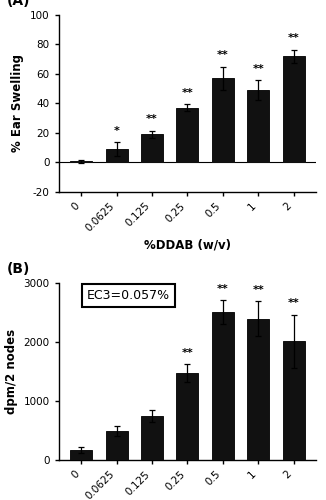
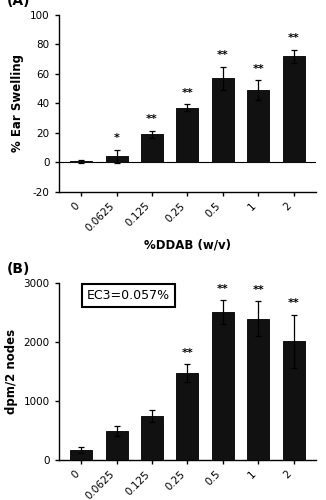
0.0625: 9 -> 4
